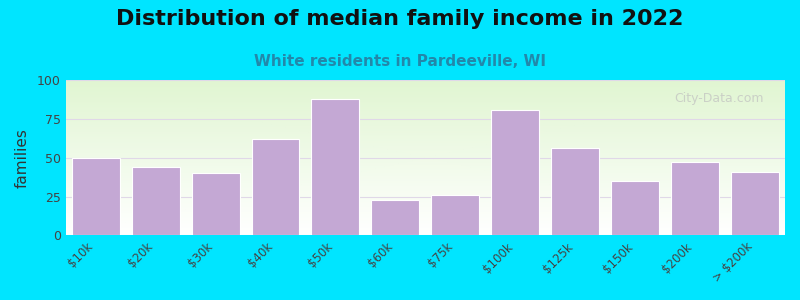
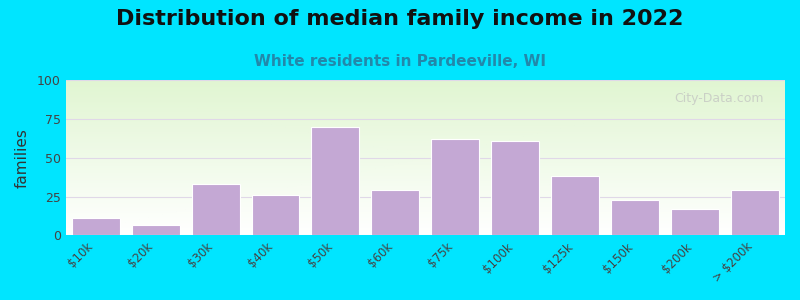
$10k: 50 -> 11
$20k: 44 -> 7
$30k: 40 -> 33
$40k: 62 -> 26
$50k: 88 -> 70
$60k: 23 -> 29
$75k: 26 -> 62
$100k: 81 -> 61
$125k: 56 -> 38
$150k: 35 -> 23
$200k: 47 -> 17
> $200k: 41 -> 29
